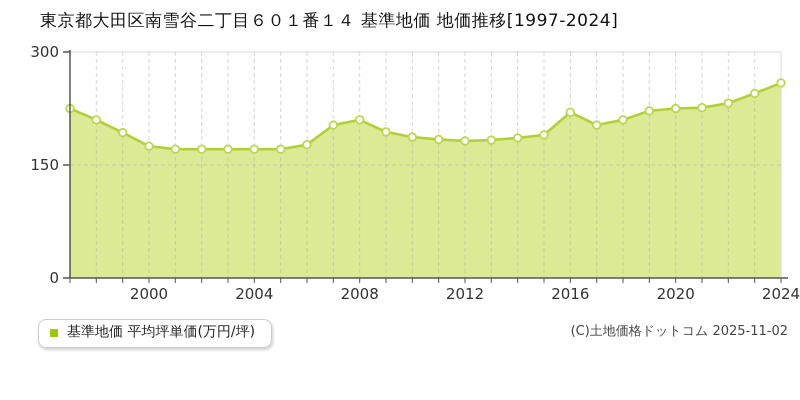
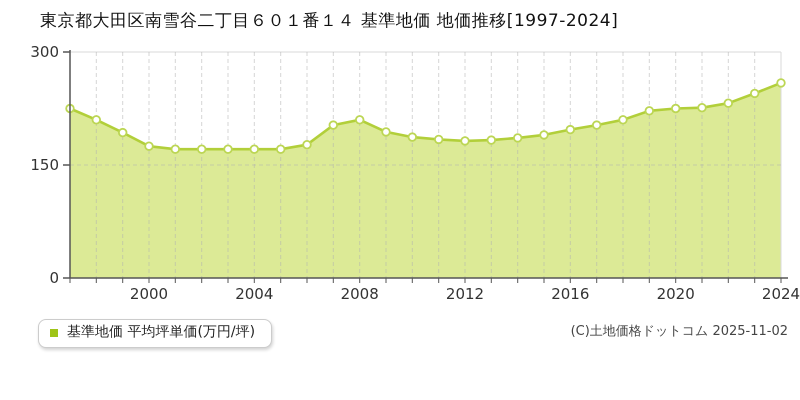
2016: 220 -> 200
